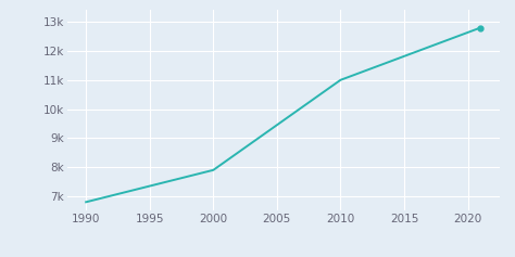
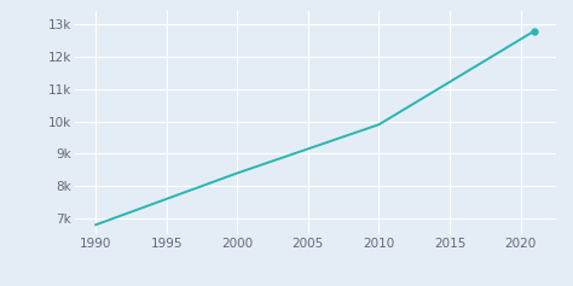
2000: 7.9k -> 8.4k
2010: 11.0k -> 9.9k
